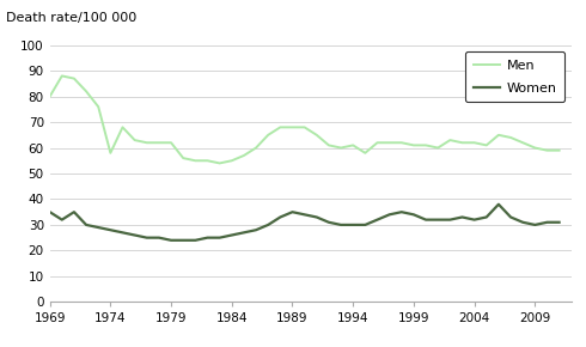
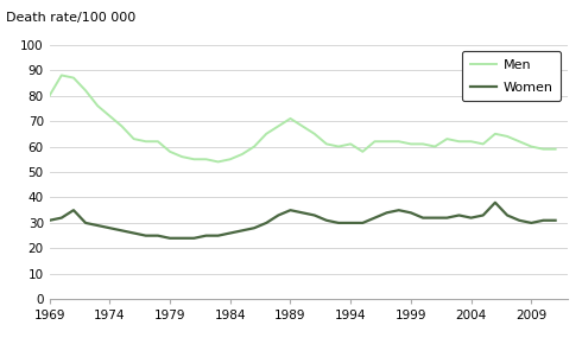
Women/1969: 35 -> 31
Men/1974: 58 -> 72
Men/1979: 62 -> 58
Men/1989: 68 -> 71
